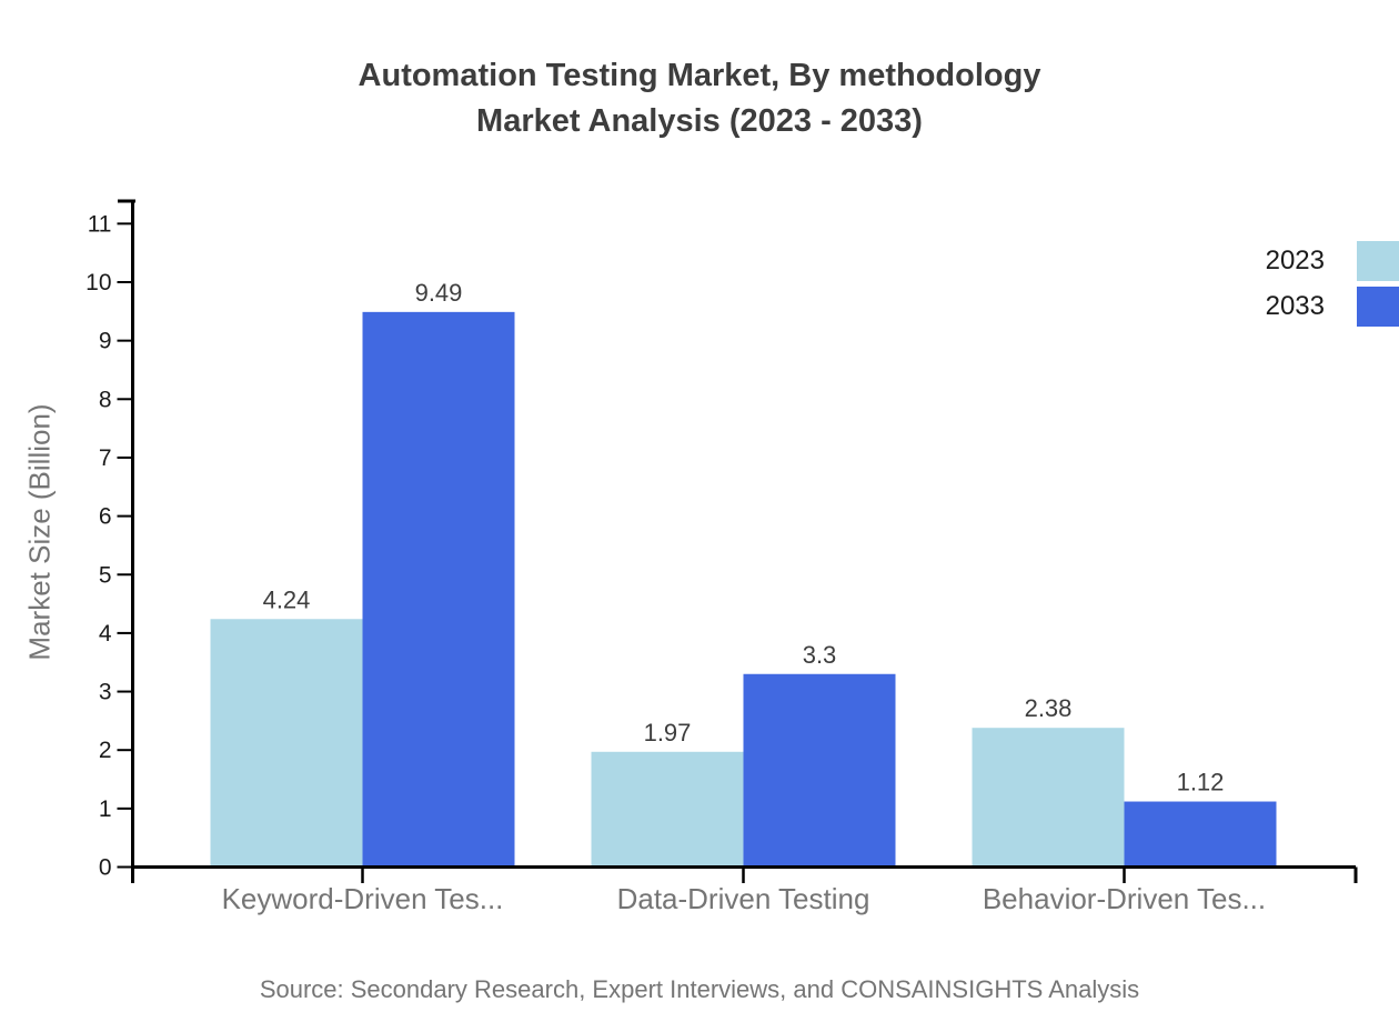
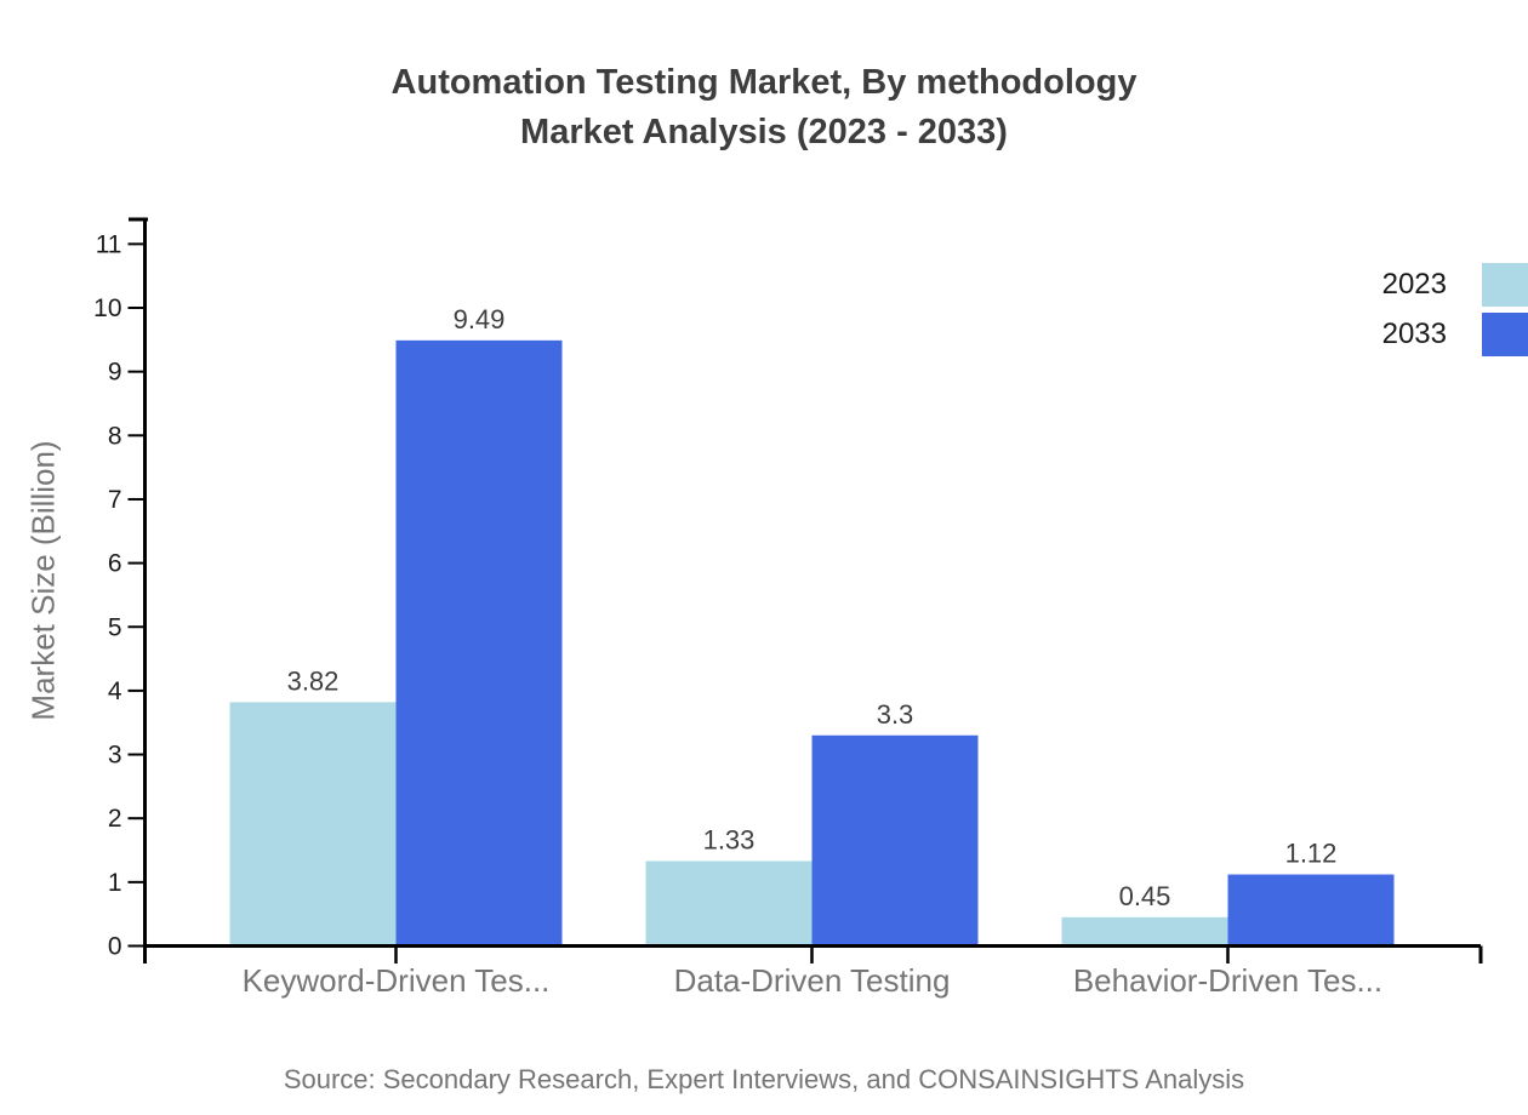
2023/Keyword-Driven Tes...: 4.24 -> 3.82
2023/Data-Driven Testing: 1.97 -> 1.33
2023/Behavior-Driven Tes...: 2.38 -> 0.45
